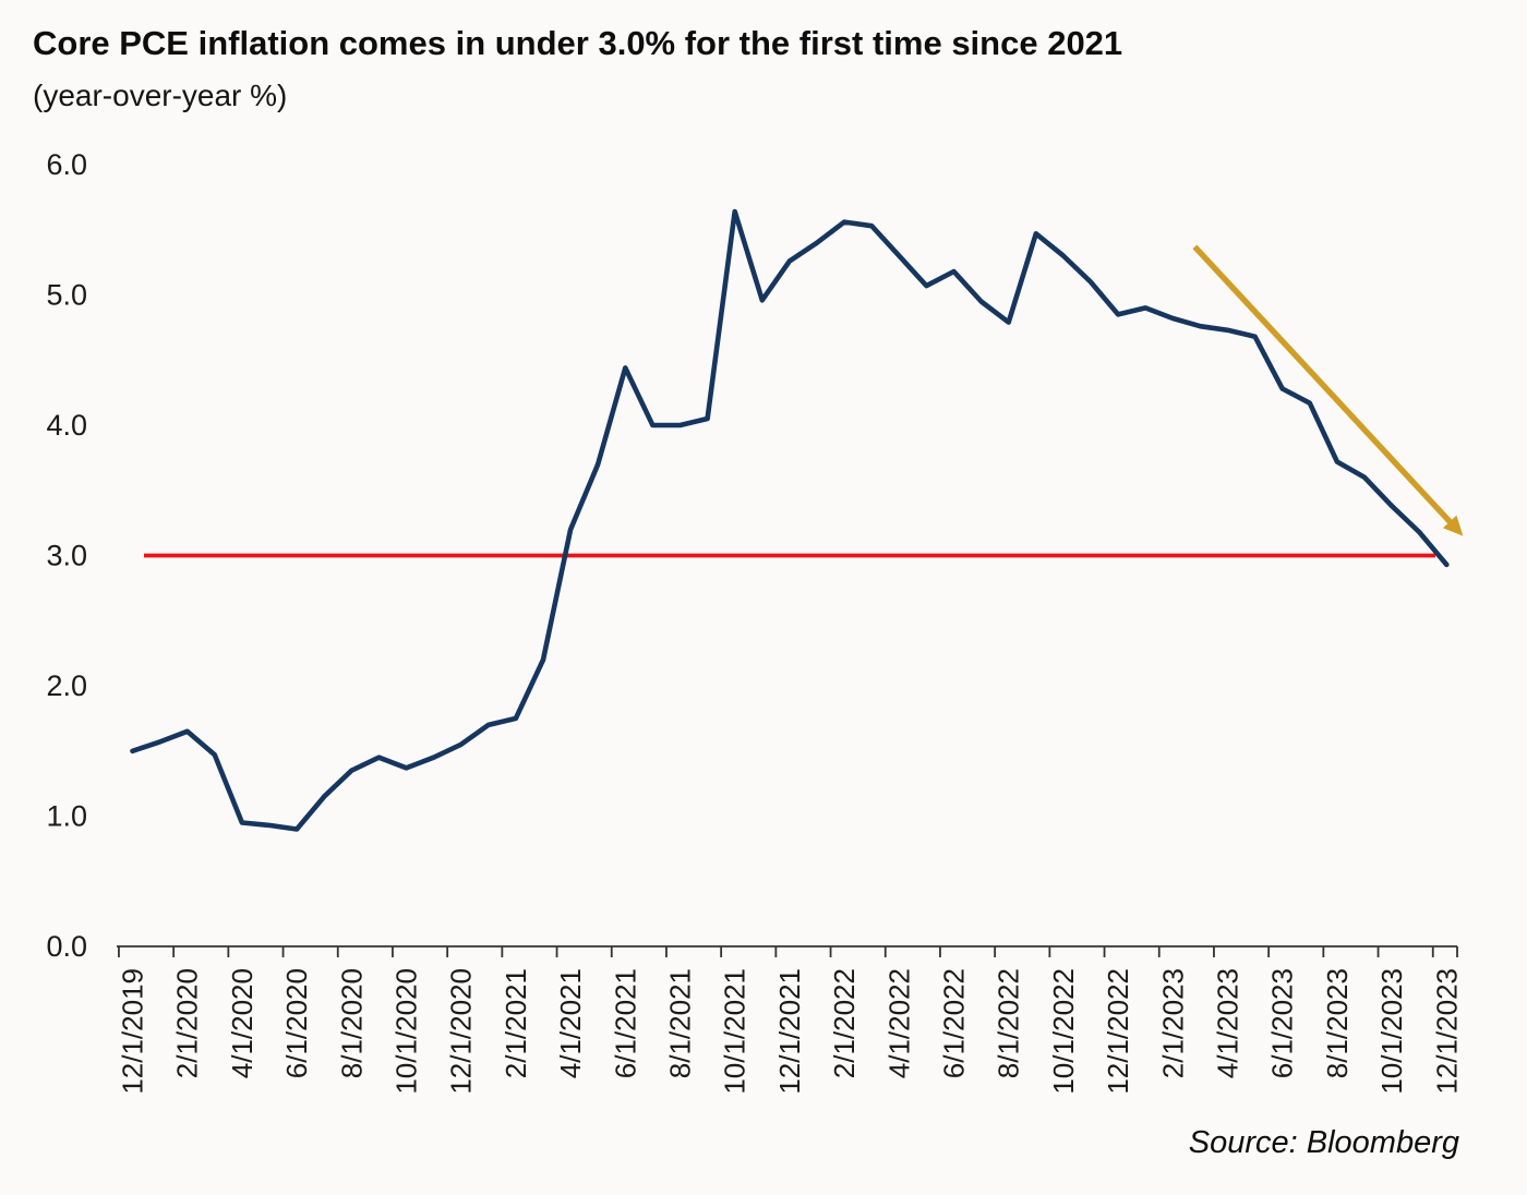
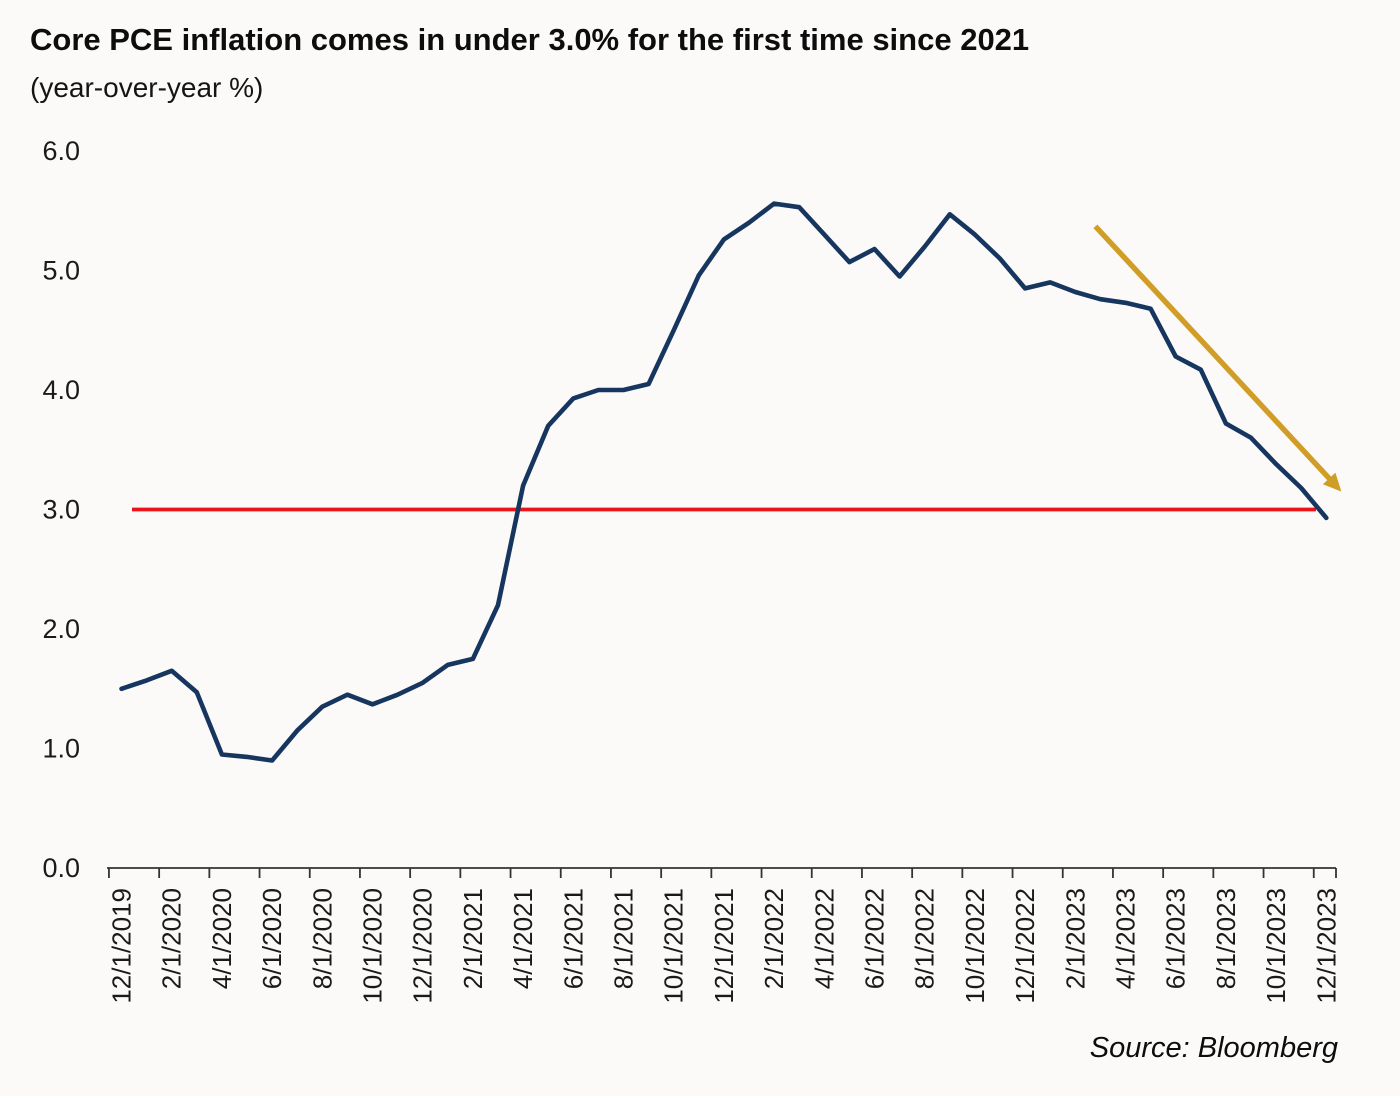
6/1/2021: 4.44 -> 3.93
10/1/2021: 5.64 -> 4.50
8/1/2022: 4.79 -> 5.20
